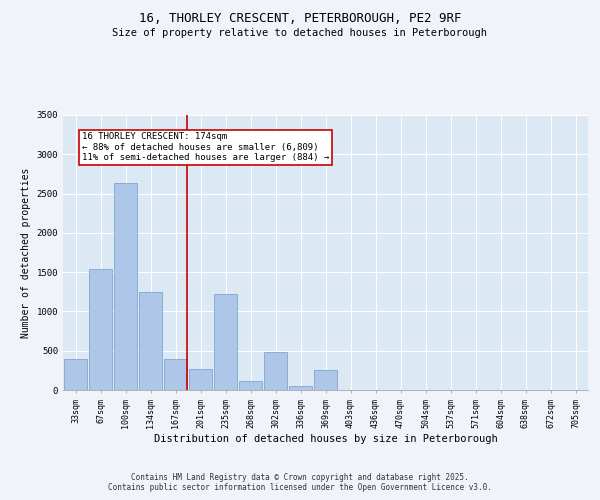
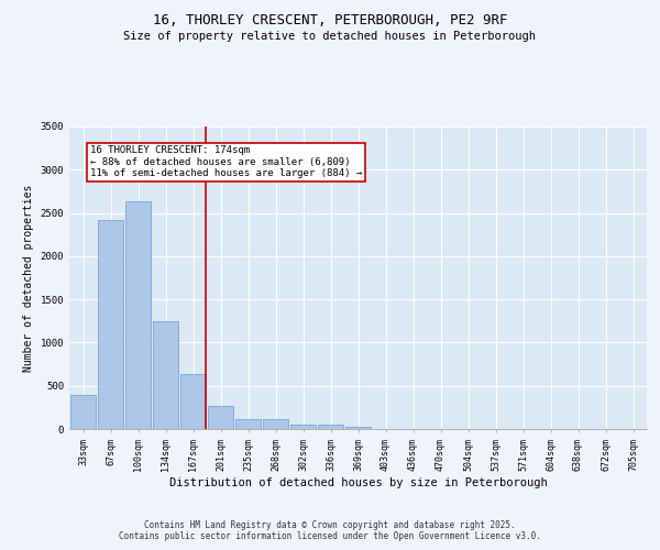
67sqm: 1540 -> 2420
167sqm: 400 -> 640
235sqm: 1220 -> 110
302sqm: 480 -> 60
369sqm: 260 -> 30
